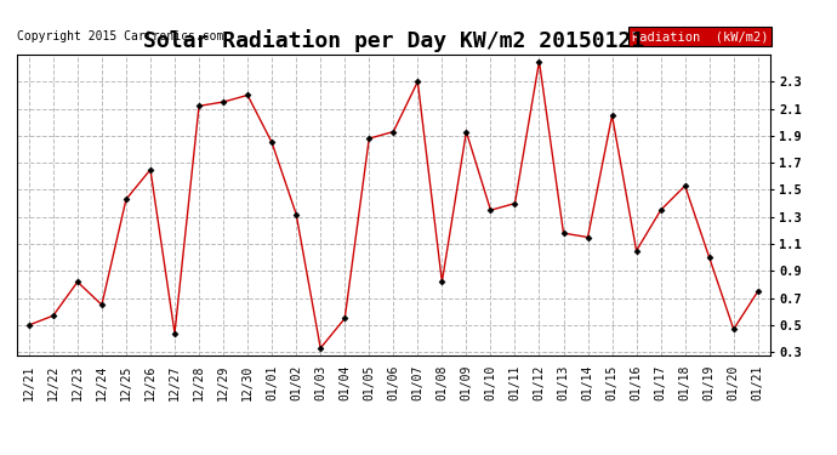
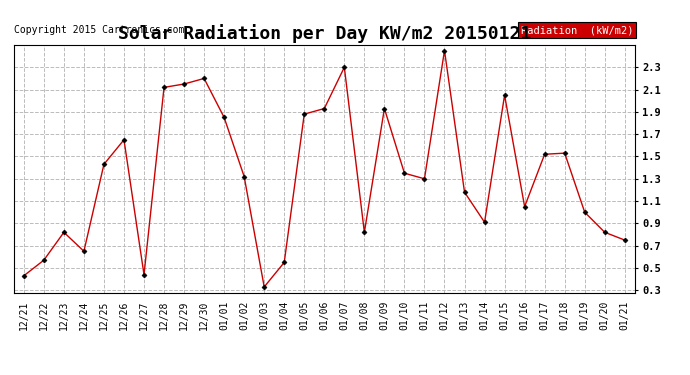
12/21: 0.50 -> 0.43
01/11: 1.40 -> 1.30
01/14: 1.15 -> 0.91
01/17: 1.35 -> 1.52
01/20: 0.47 -> 0.82
